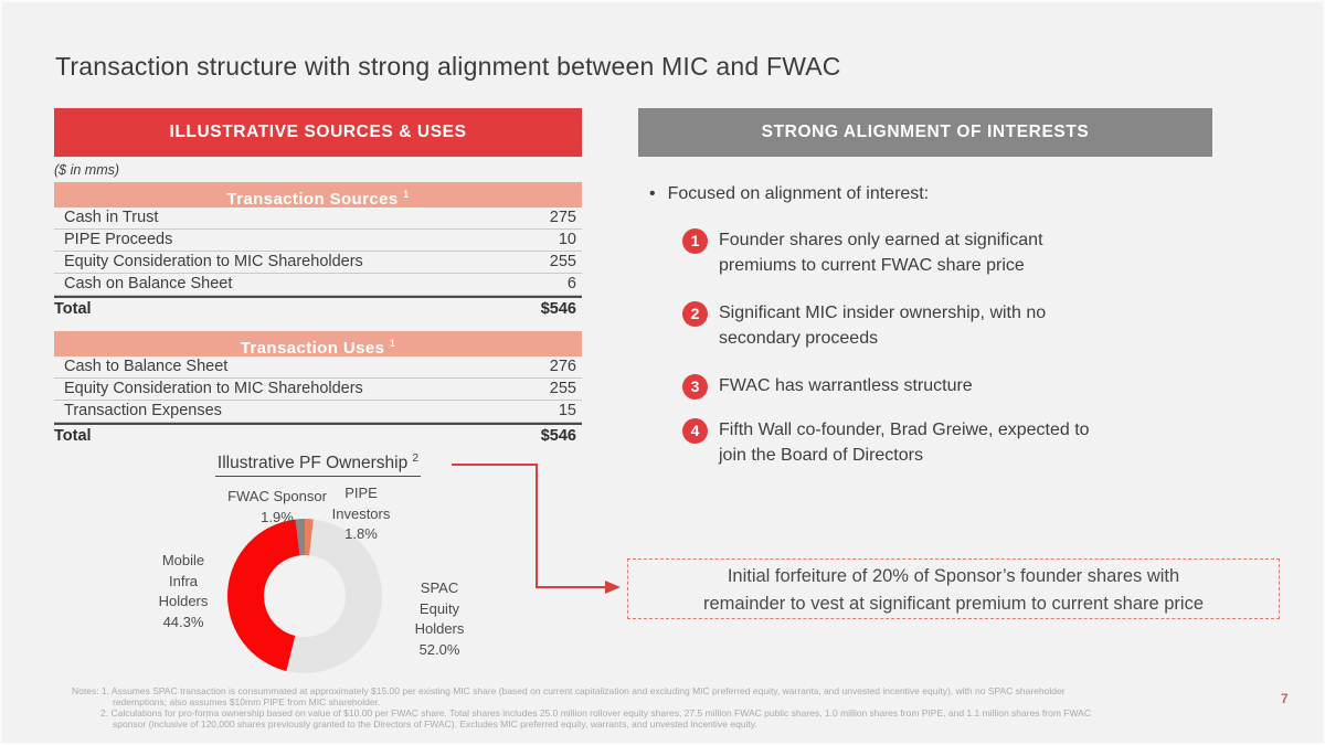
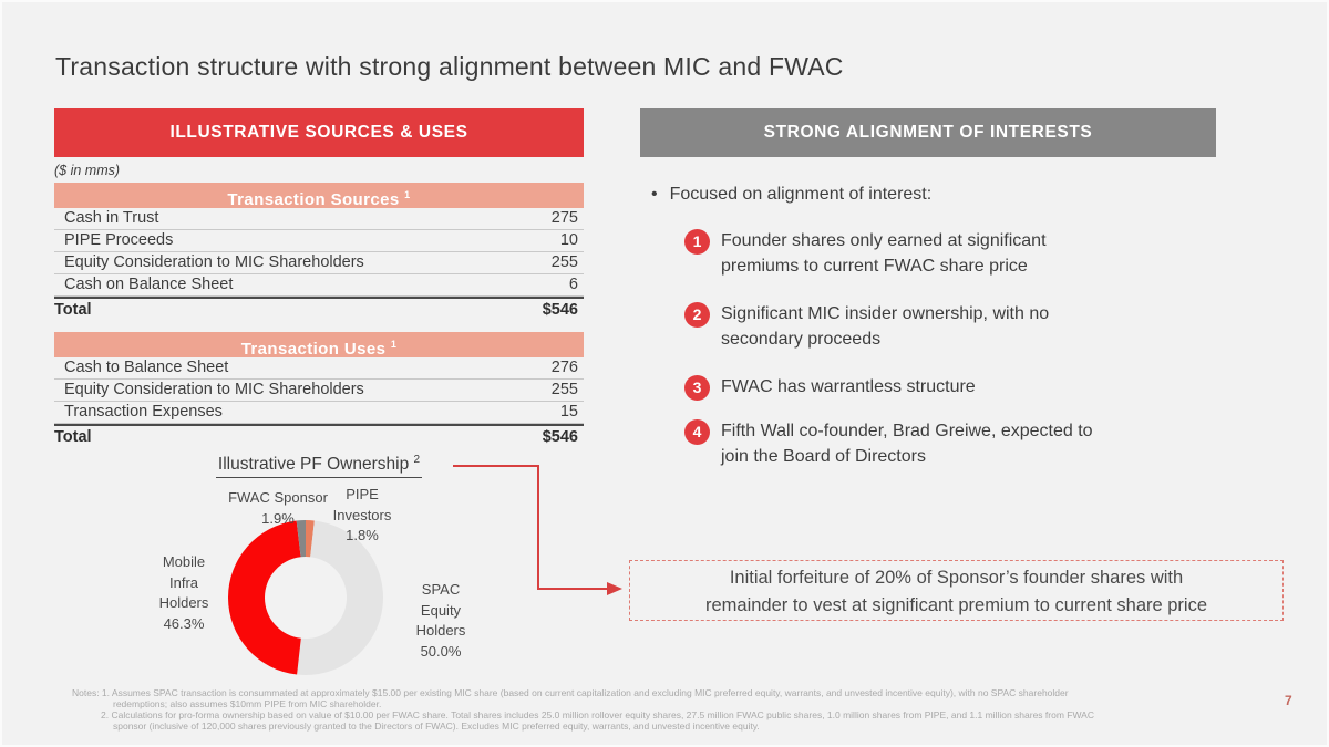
SPAC Equity Holders: 52.0% -> 50.0%
Mobile Infra Holders: 44.3% -> 46.3%
